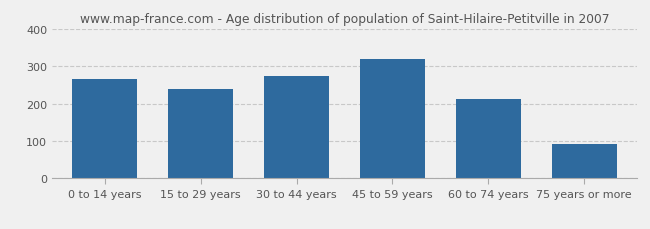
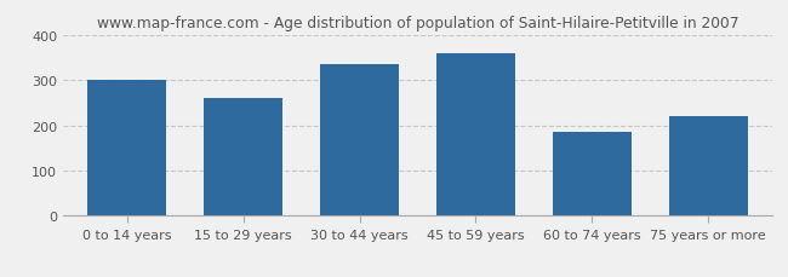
0 to 14 years: 265 -> 300
15 to 29 years: 240 -> 260
30 to 44 years: 273 -> 335
45 to 59 years: 320 -> 360
60 to 74 years: 213 -> 185
75 years or more: 92 -> 220
